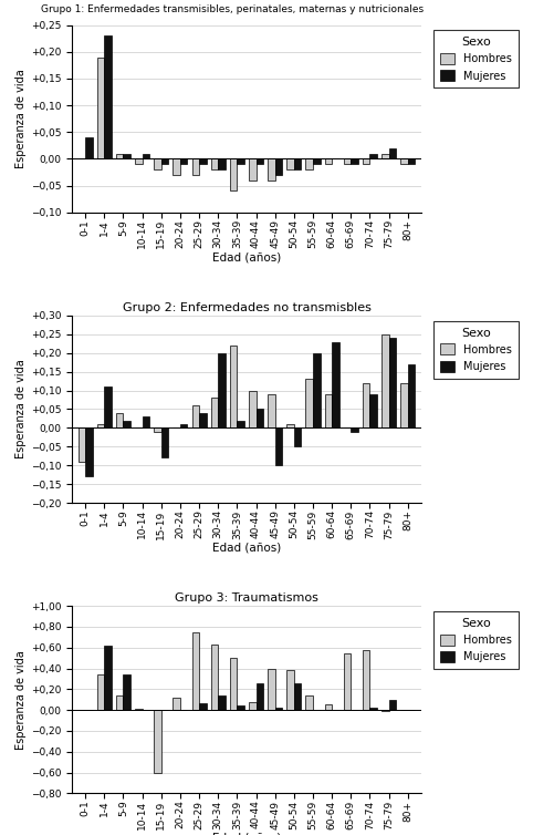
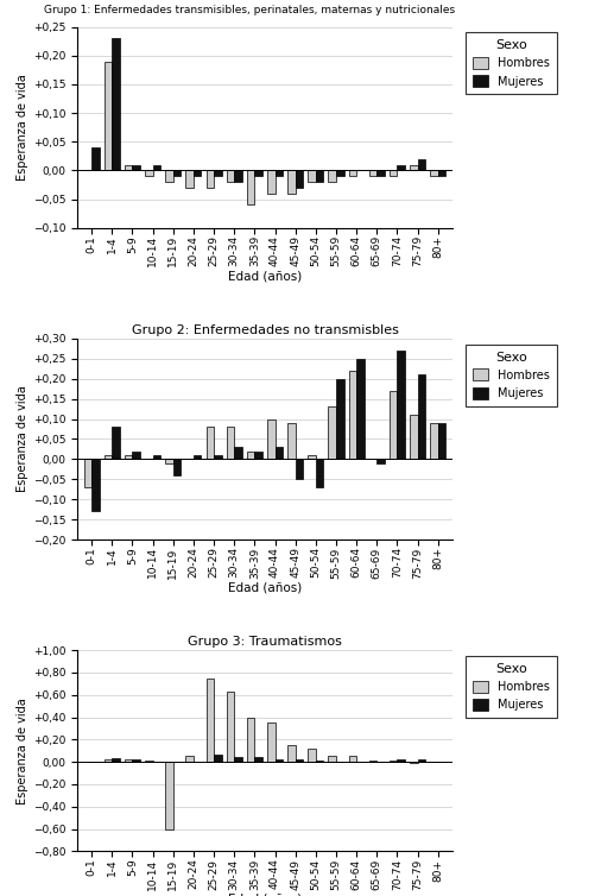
Grupo 2: Enfermedades no transmisbles/Hombres/0-1: -0,09 -> -0,07
Grupo 2: Enfermedades no transmisbles/Mujeres/1-4: 0,11 -> 0,08
Grupo 2: Enfermedades no transmisbles/Hombres/5-9: 0,04 -> 0,01
Grupo 2: Enfermedades no transmisbles/Mujeres/10-14: 0,03 -> 0,01
Grupo 2: Enfermedades no transmisbles/Mujeres/15-19: -0,08 -> -0,04
Grupo 2: Enfermedades no transmisbles/Hombres/25-29: 0,06 -> 0,08
Grupo 2: Enfermedades no transmisbles/Mujeres/25-29: 0,04 -> 0,01
Grupo 2: Enfermedades no transmisbles/Mujeres/30-34: 0,20 -> 0,03
Grupo 2: Enfermedades no transmisbles/Hombres/35-39: 0,22 -> 0,02
Grupo 2: Enfermedades no transmisbles/Mujeres/40-44: 0,05 -> 0,03
Grupo 2: Enfermedades no transmisbles/Mujeres/45-49: -0,10 -> -0,05
Grupo 2: Enfermedades no transmisbles/Mujeres/50-54: -0,05 -> -0,07
Grupo 2: Enfermedades no transmisbles/Hombres/60-64: 0,09 -> 0,22
Grupo 2: Enfermedades no transmisbles/Mujeres/60-64: 0,23 -> 0,25
Grupo 2: Enfermedades no transmisbles/Hombres/70-74: 0,12 -> 0,17
Grupo 2: Enfermedades no transmisbles/Mujeres/70-74: 0,09 -> 0,27
Grupo 2: Enfermedades no transmisbles/Hombres/75-79: 0,25 -> 0,11
Grupo 2: Enfermedades no transmisbles/Mujeres/75-79: 0,24 -> 0,21
Grupo 2: Enfermedades no transmisbles/Hombres/80+: 0,12 -> 0,09
Grupo 2: Enfermedades no transmisbles/Mujeres/80+: 0,17 -> 0,09
Grupo 3: Traumatismos/Hombres/1-4: 0,34 -> 0,02
Grupo 3: Traumatismos/Mujeres/1-4: 0,62 -> 0,03
Grupo 3: Traumatismos/Hombres/5-9: 0,14 -> 0,02
Grupo 3: Traumatismos/Mujeres/5-9: 0,34 -> 0,02
Grupo 3: Traumatismos/Hombres/20-24: 0,12 -> 0,05
Grupo 3: Traumatismos/Mujeres/30-34: 0,14 -> 0,04
Grupo 3: Traumatismos/Hombres/35-39: 0,50 -> 0,40
Grupo 3: Traumatismos/Hombres/40-44: 0,08 -> 0,35
Grupo 3: Traumatismos/Mujeres/40-44: 0,26 -> 0,02
Grupo 3: Traumatismos/Hombres/45-49: 0,40 -> 0,15
Grupo 3: Traumatismos/Hombres/50-54: 0,38 -> 0,12
Grupo 3: Traumatismos/Mujeres/50-54: 0,26 -> 0,01
Grupo 3: Traumatismos/Hombres/55-59: 0,14 -> 0,05
Grupo 3: Traumatismos/Hombres/65-69: 0,54 -> 0,01
Grupo 3: Traumatismos/Hombres/70-74: 0,58 -> 0,01
Grupo 3: Traumatismos/Mujeres/75-79: 0,10 -> 0,02
